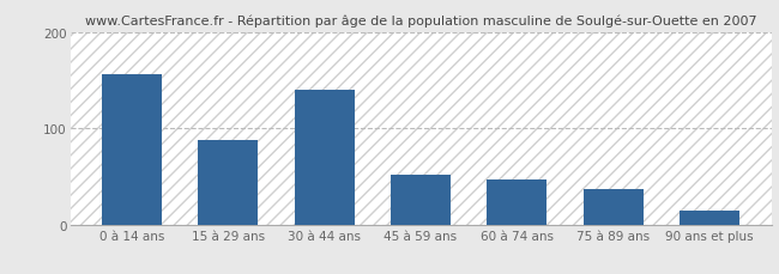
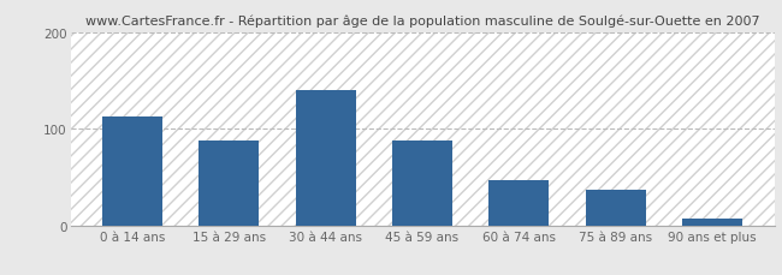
0 à 14 ans: 156 -> 112
45 à 59 ans: 52 -> 88
90 ans et plus: 14 -> 7
